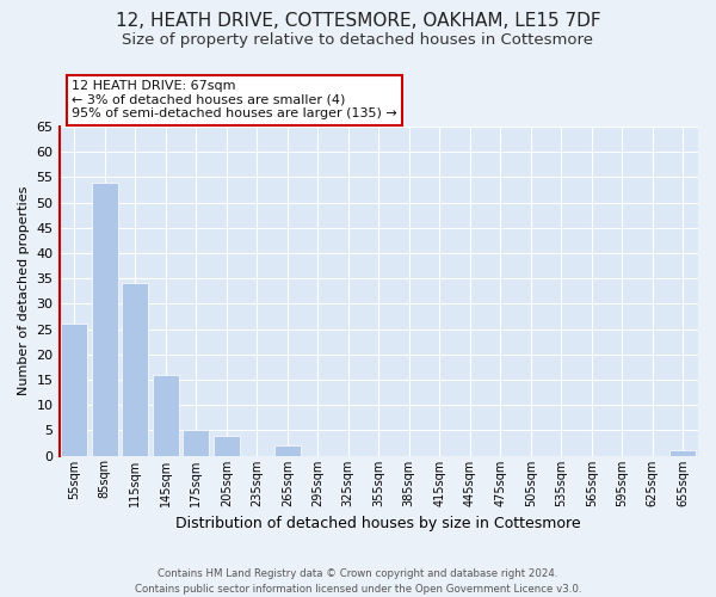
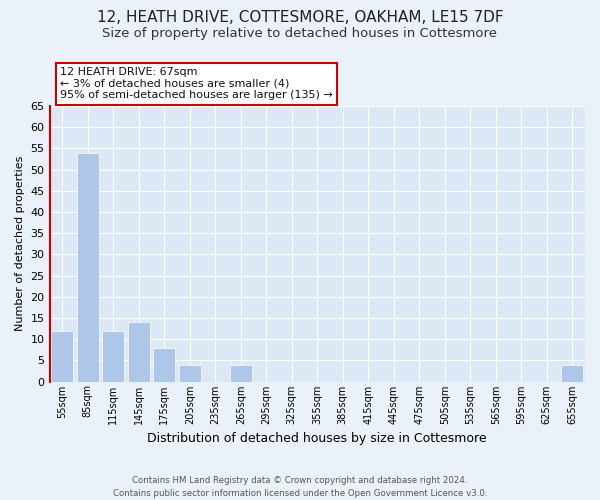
55sqm: 26 -> 12
115sqm: 34 -> 12
145sqm: 16 -> 14
175sqm: 5 -> 8
265sqm: 2 -> 4
655sqm: 1 -> 4
